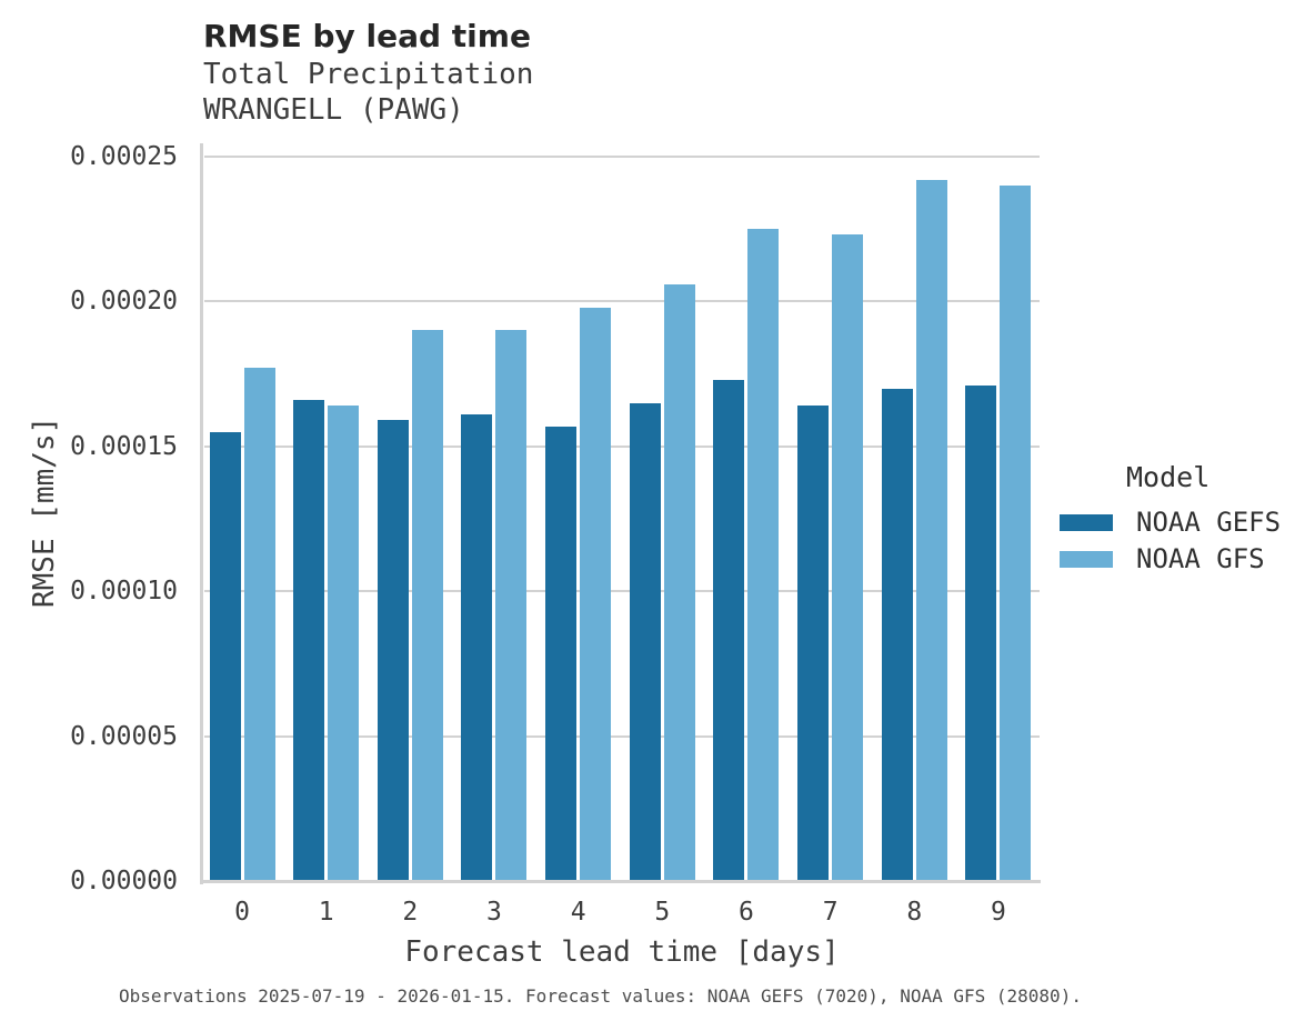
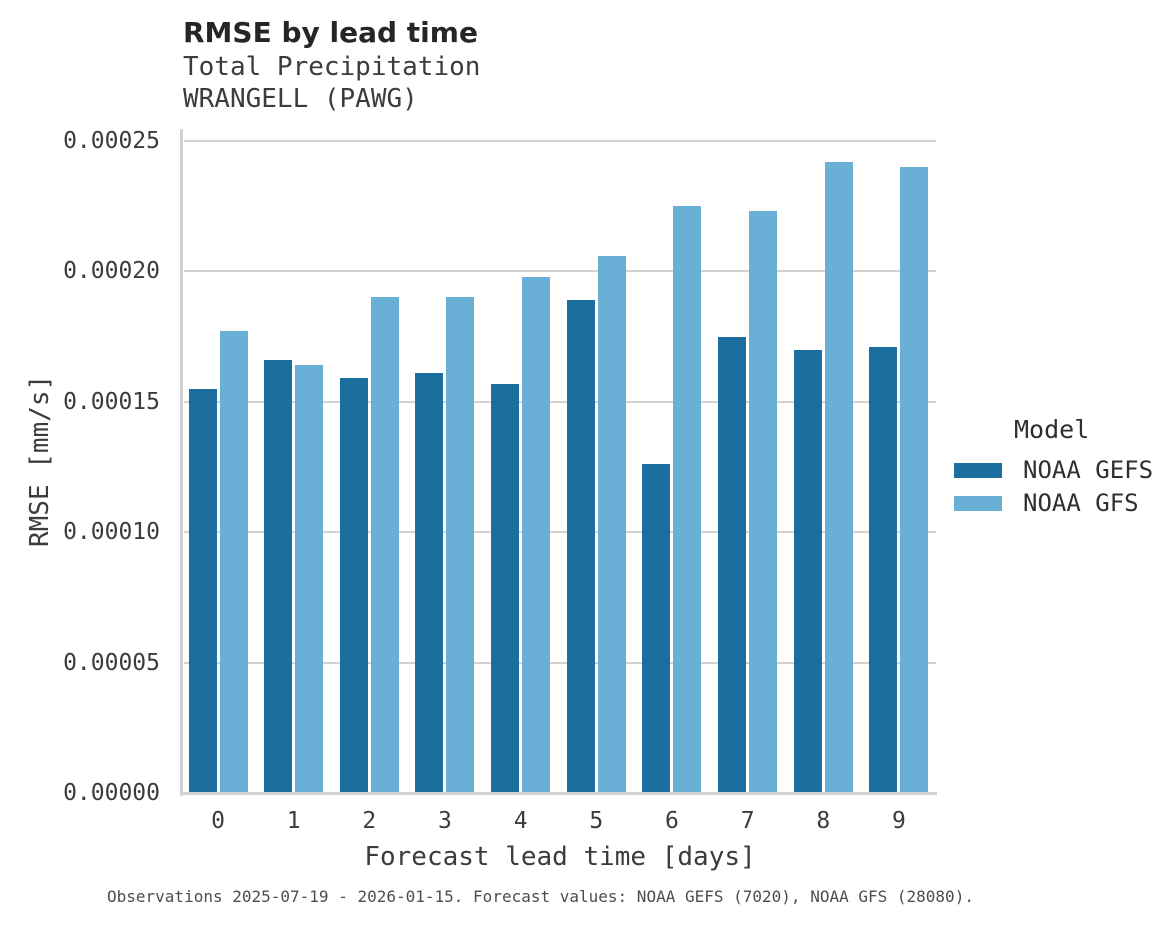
NOAA GEFS/5: 0.000165 -> 0.000189
NOAA GEFS/6: 0.000173 -> 0.000126
NOAA GEFS/7: 0.000164 -> 0.000175
